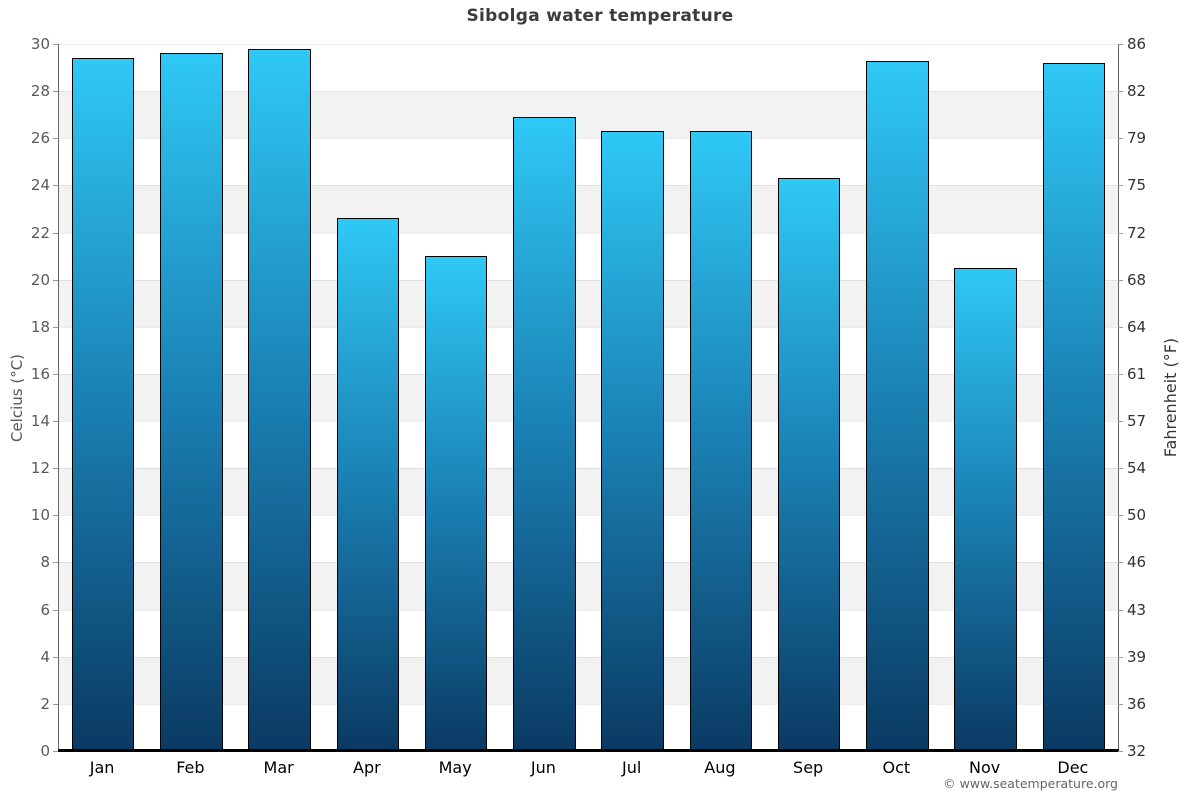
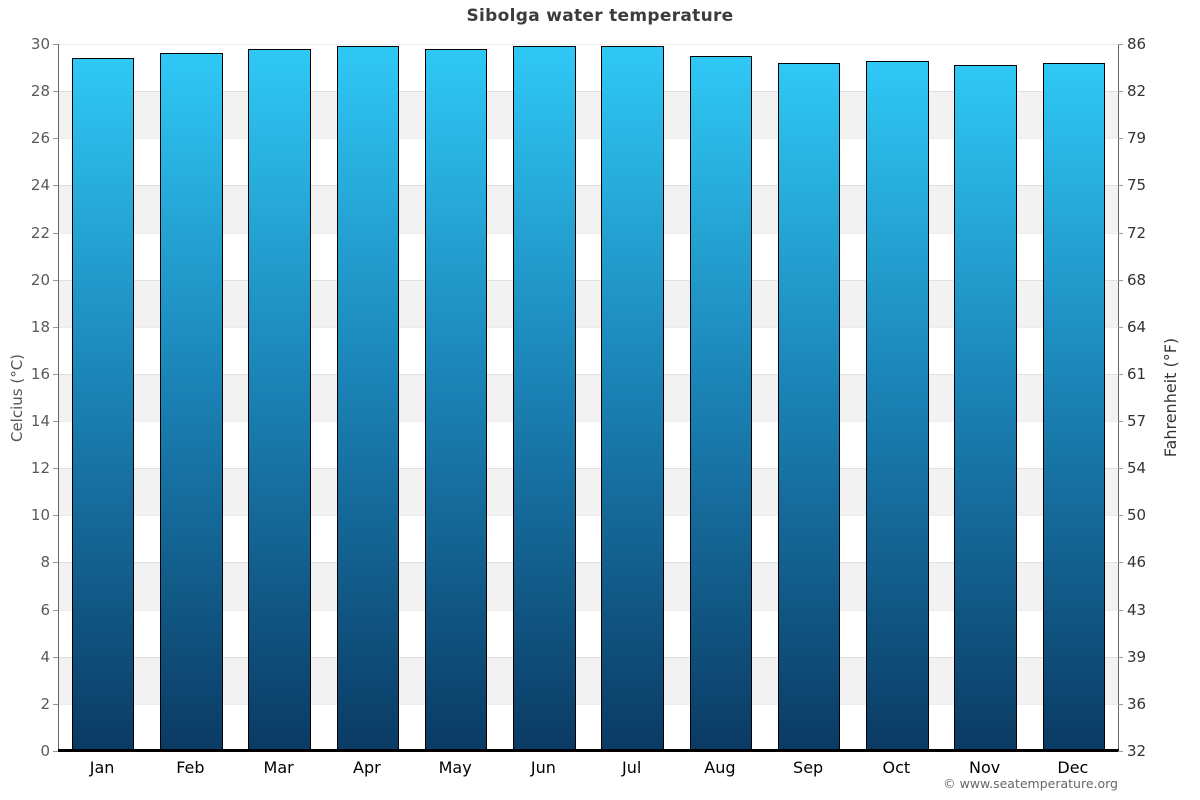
Apr: 22.6 -> 29.9
May: 21.0 -> 29.8
Jun: 26.9 -> 29.9
Jul: 26.3 -> 29.9
Aug: 26.3 -> 29.5
Sep: 24.3 -> 29.2
Nov: 20.5 -> 29.1
